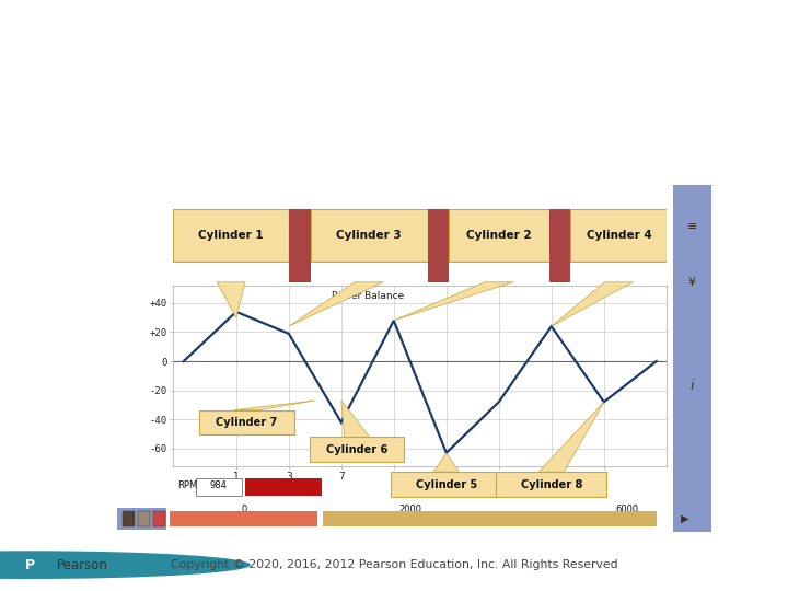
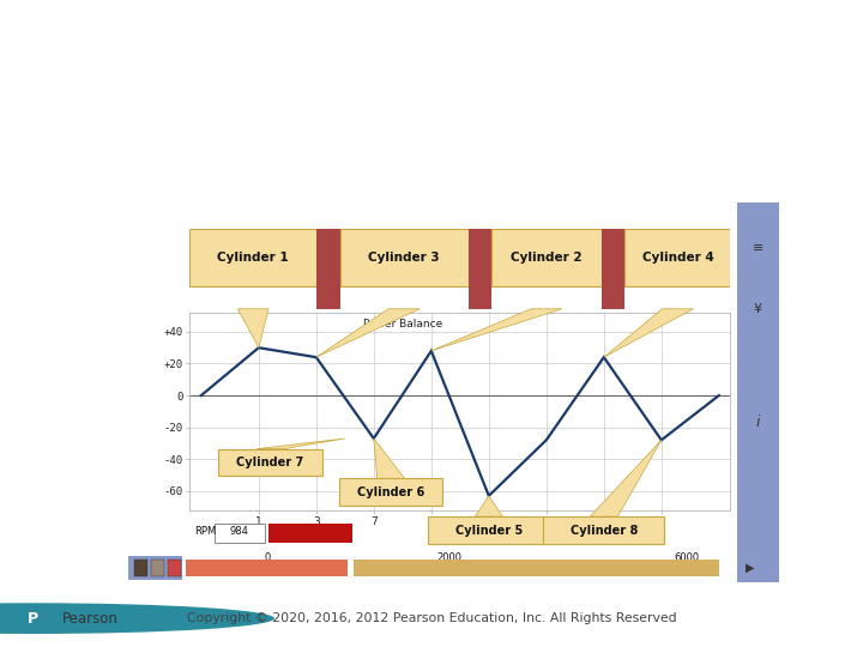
1: 34 -> 30
3: 19 -> 24
7: -42 -> -27
